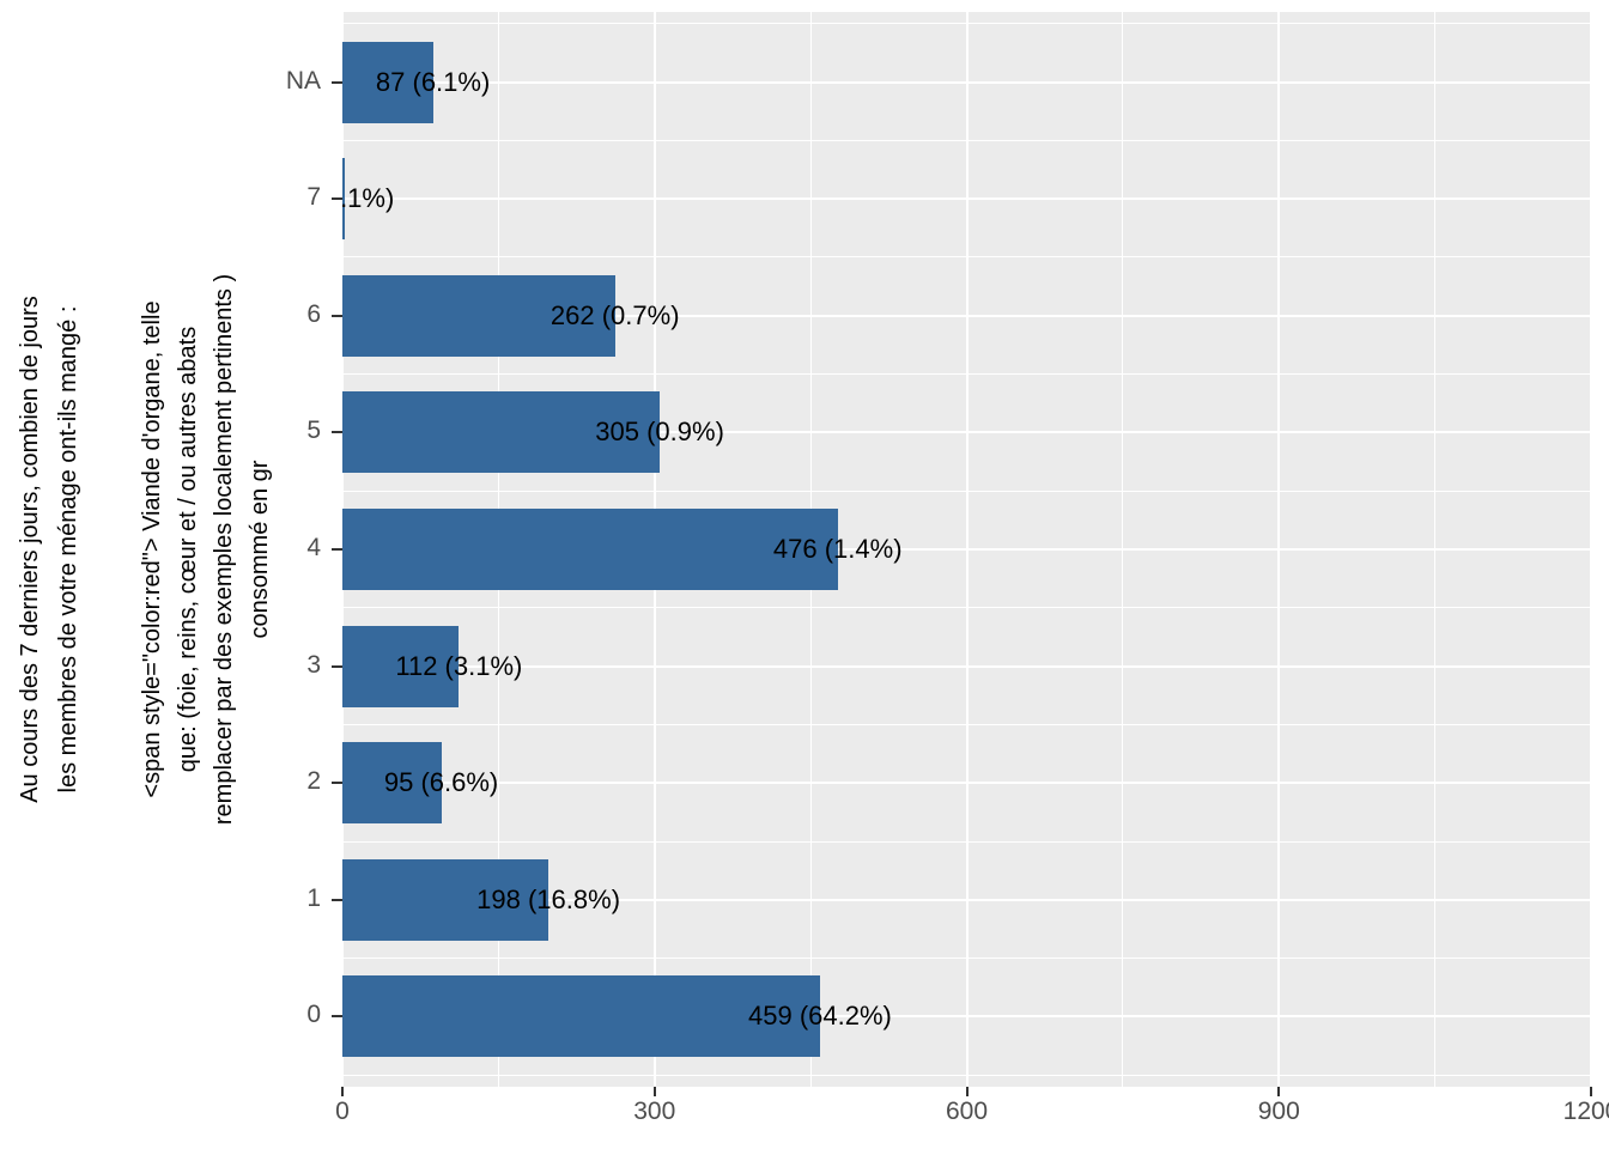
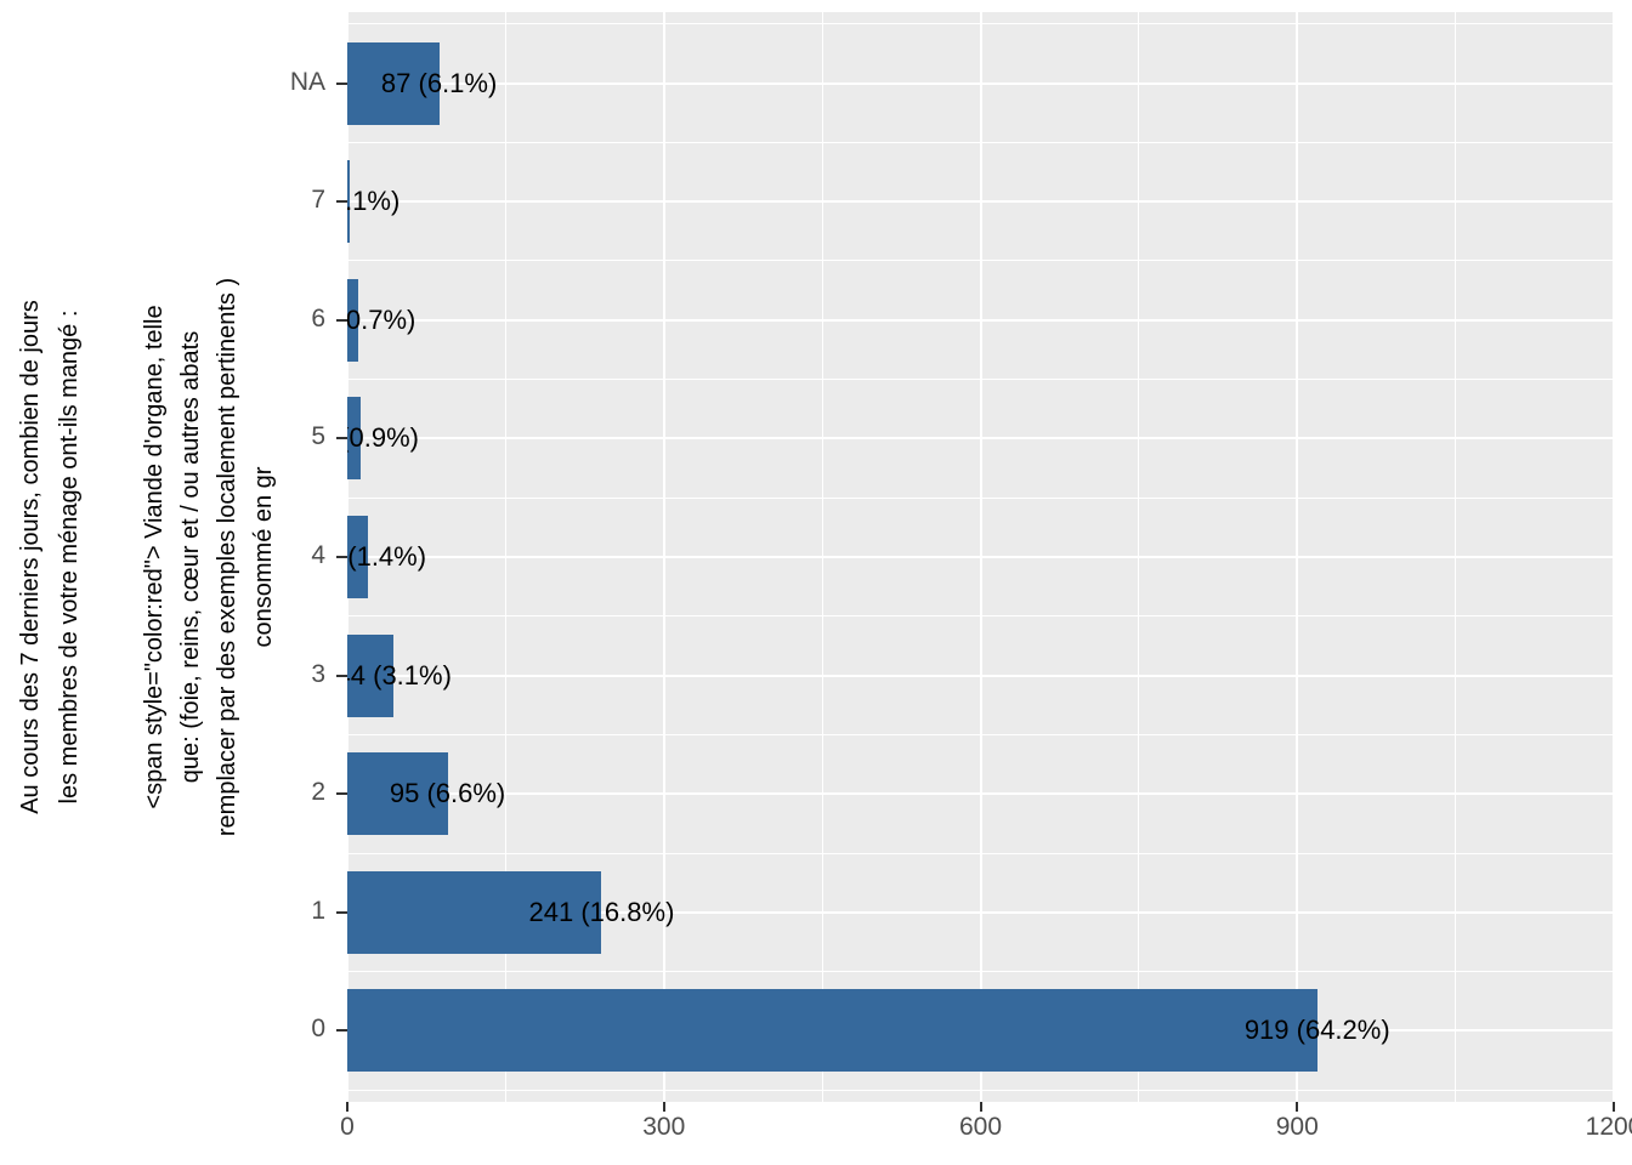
6: 262 -> 10
5: 305 -> 13
4: 476 -> 20
3: 112 -> 44
1: 198 -> 241
0: 459 -> 919
